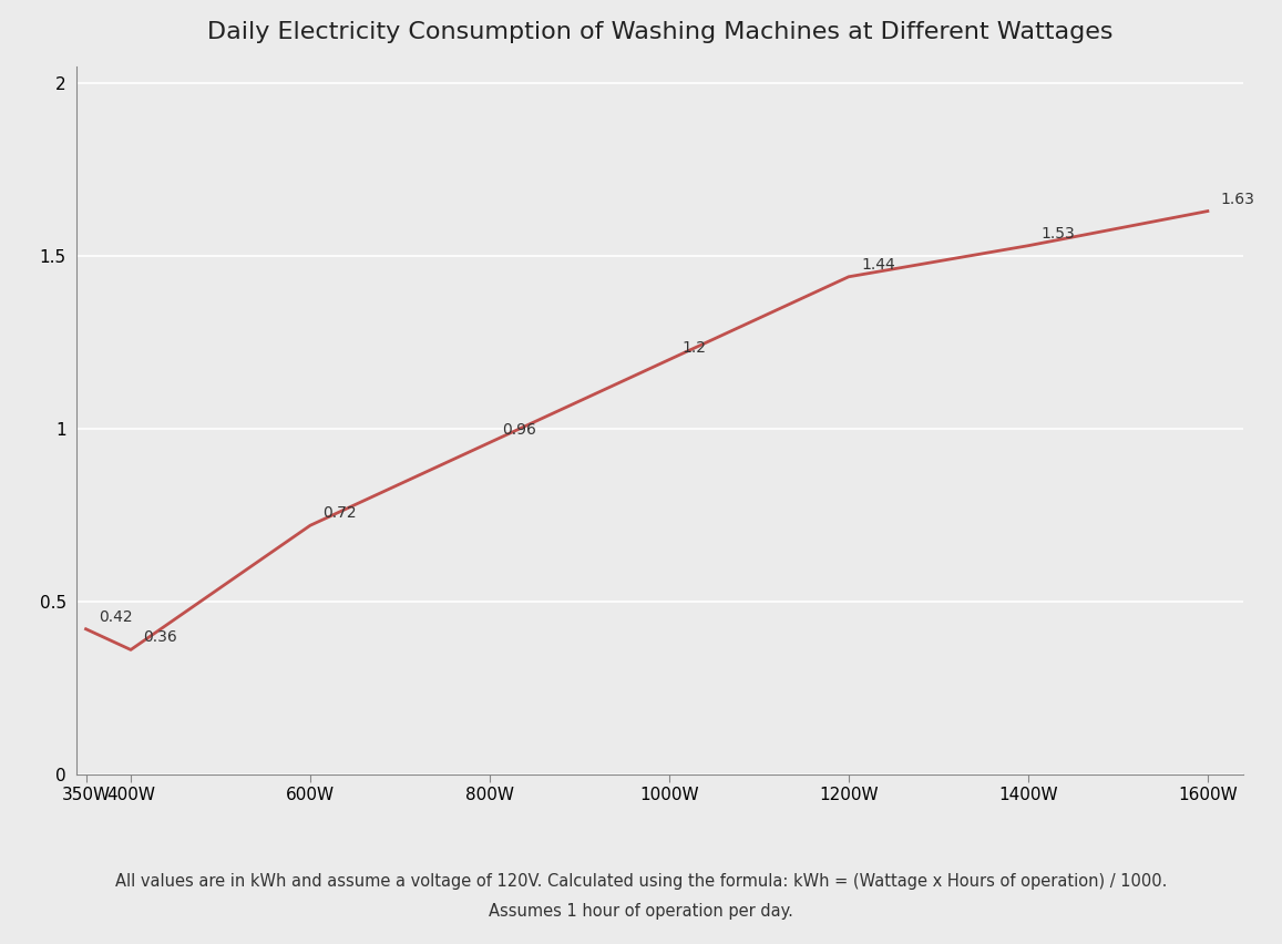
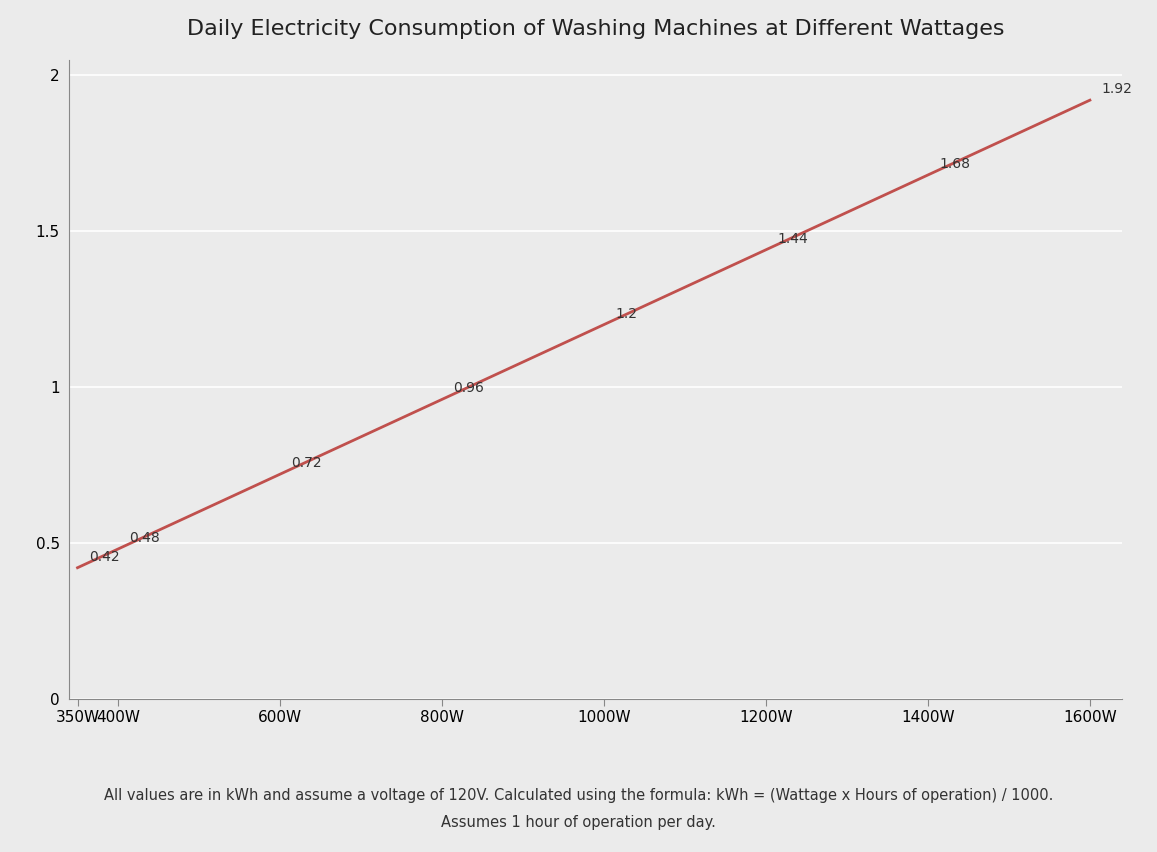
400W: 0.36 -> 0.48
1400W: 1.53 -> 1.68
1600W: 1.63 -> 1.92
